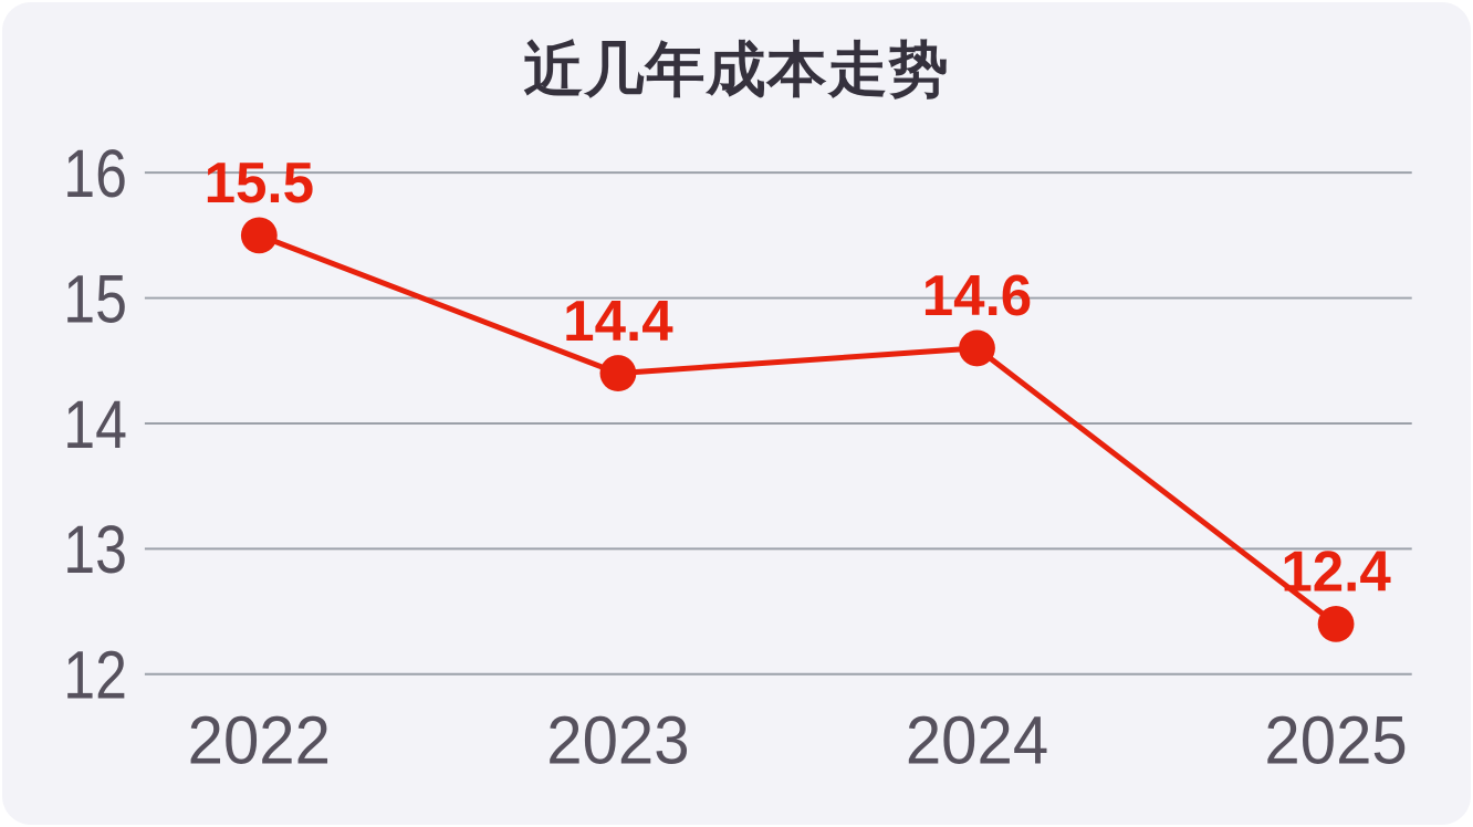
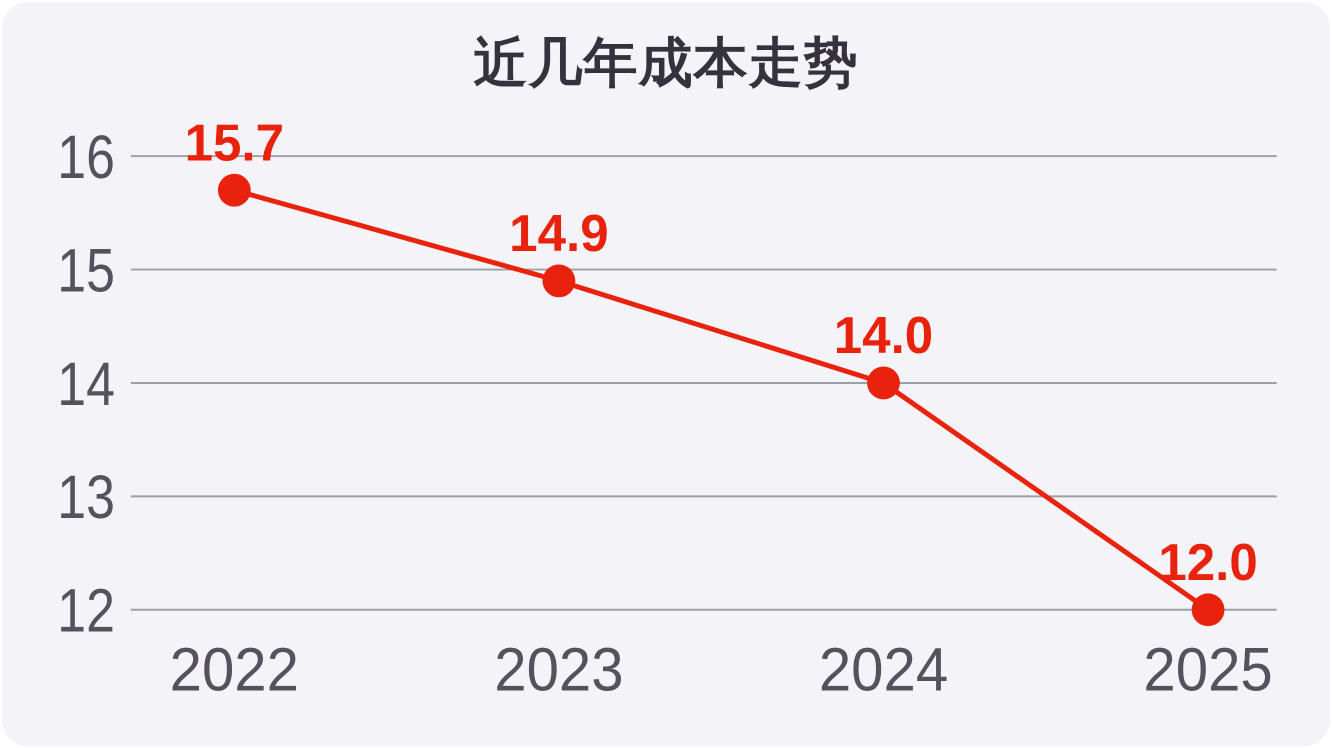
2022: 15.5 -> 15.7
2023: 14.4 -> 14.9
2024: 14.6 -> 14.0
2025: 12.4 -> 12.0
